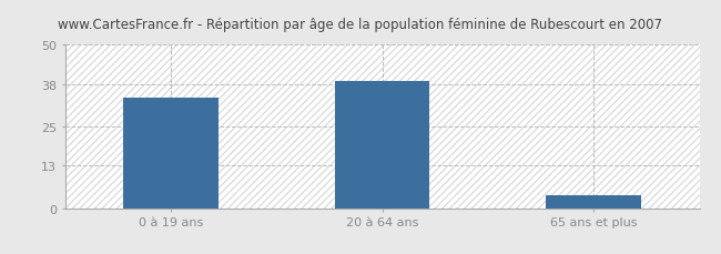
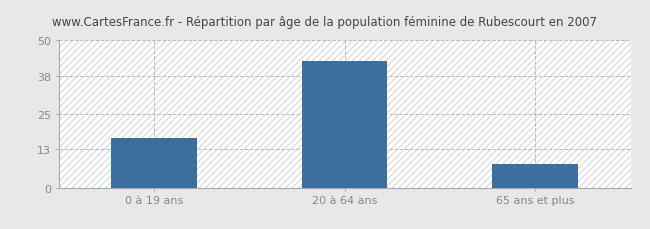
0 à 19 ans: 34 -> 17
20 à 64 ans: 39 -> 43
65 ans et plus: 4 -> 8
